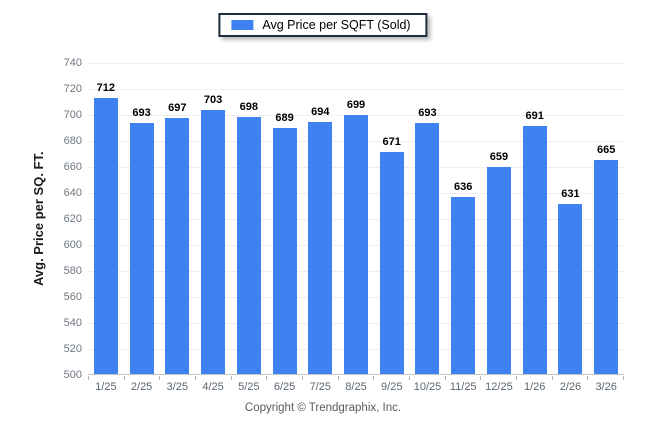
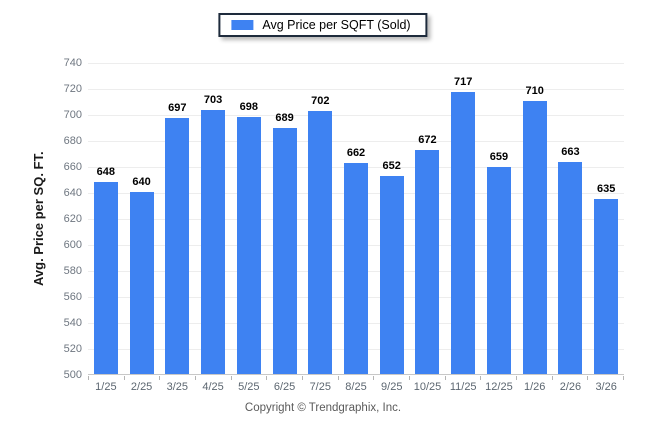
1/25: 712 -> 648
2/25: 693 -> 640
7/25: 694 -> 702
8/25: 699 -> 662
9/25: 671 -> 652
10/25: 693 -> 672
11/25: 636 -> 717
1/26: 691 -> 710
2/26: 631 -> 663
3/26: 665 -> 635
